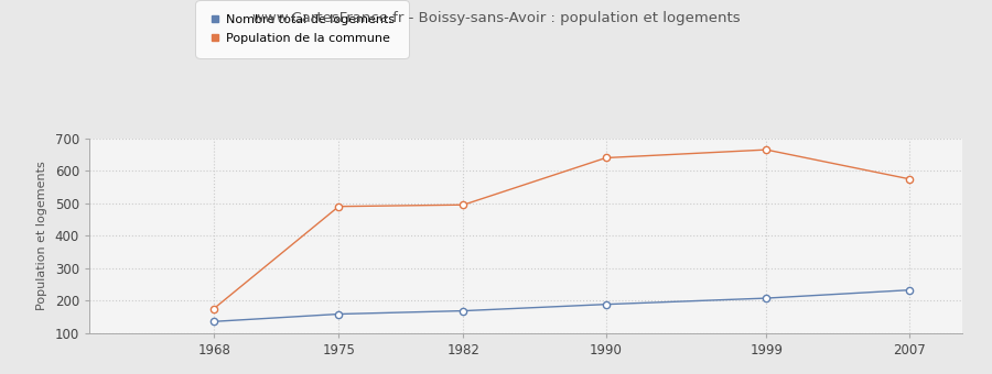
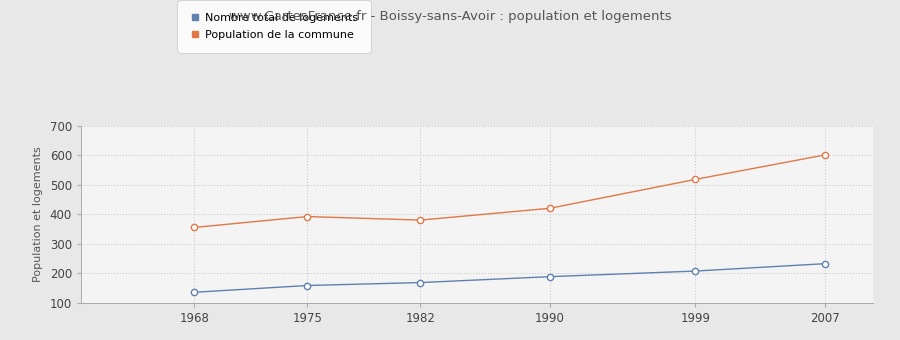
Population de la commune/1968: 175 -> 355
Population de la commune/1975: 490 -> 392
Population de la commune/1982: 495 -> 380
Population de la commune/1990: 640 -> 420
Population de la commune/1999: 665 -> 518
Population de la commune/2007: 575 -> 601
